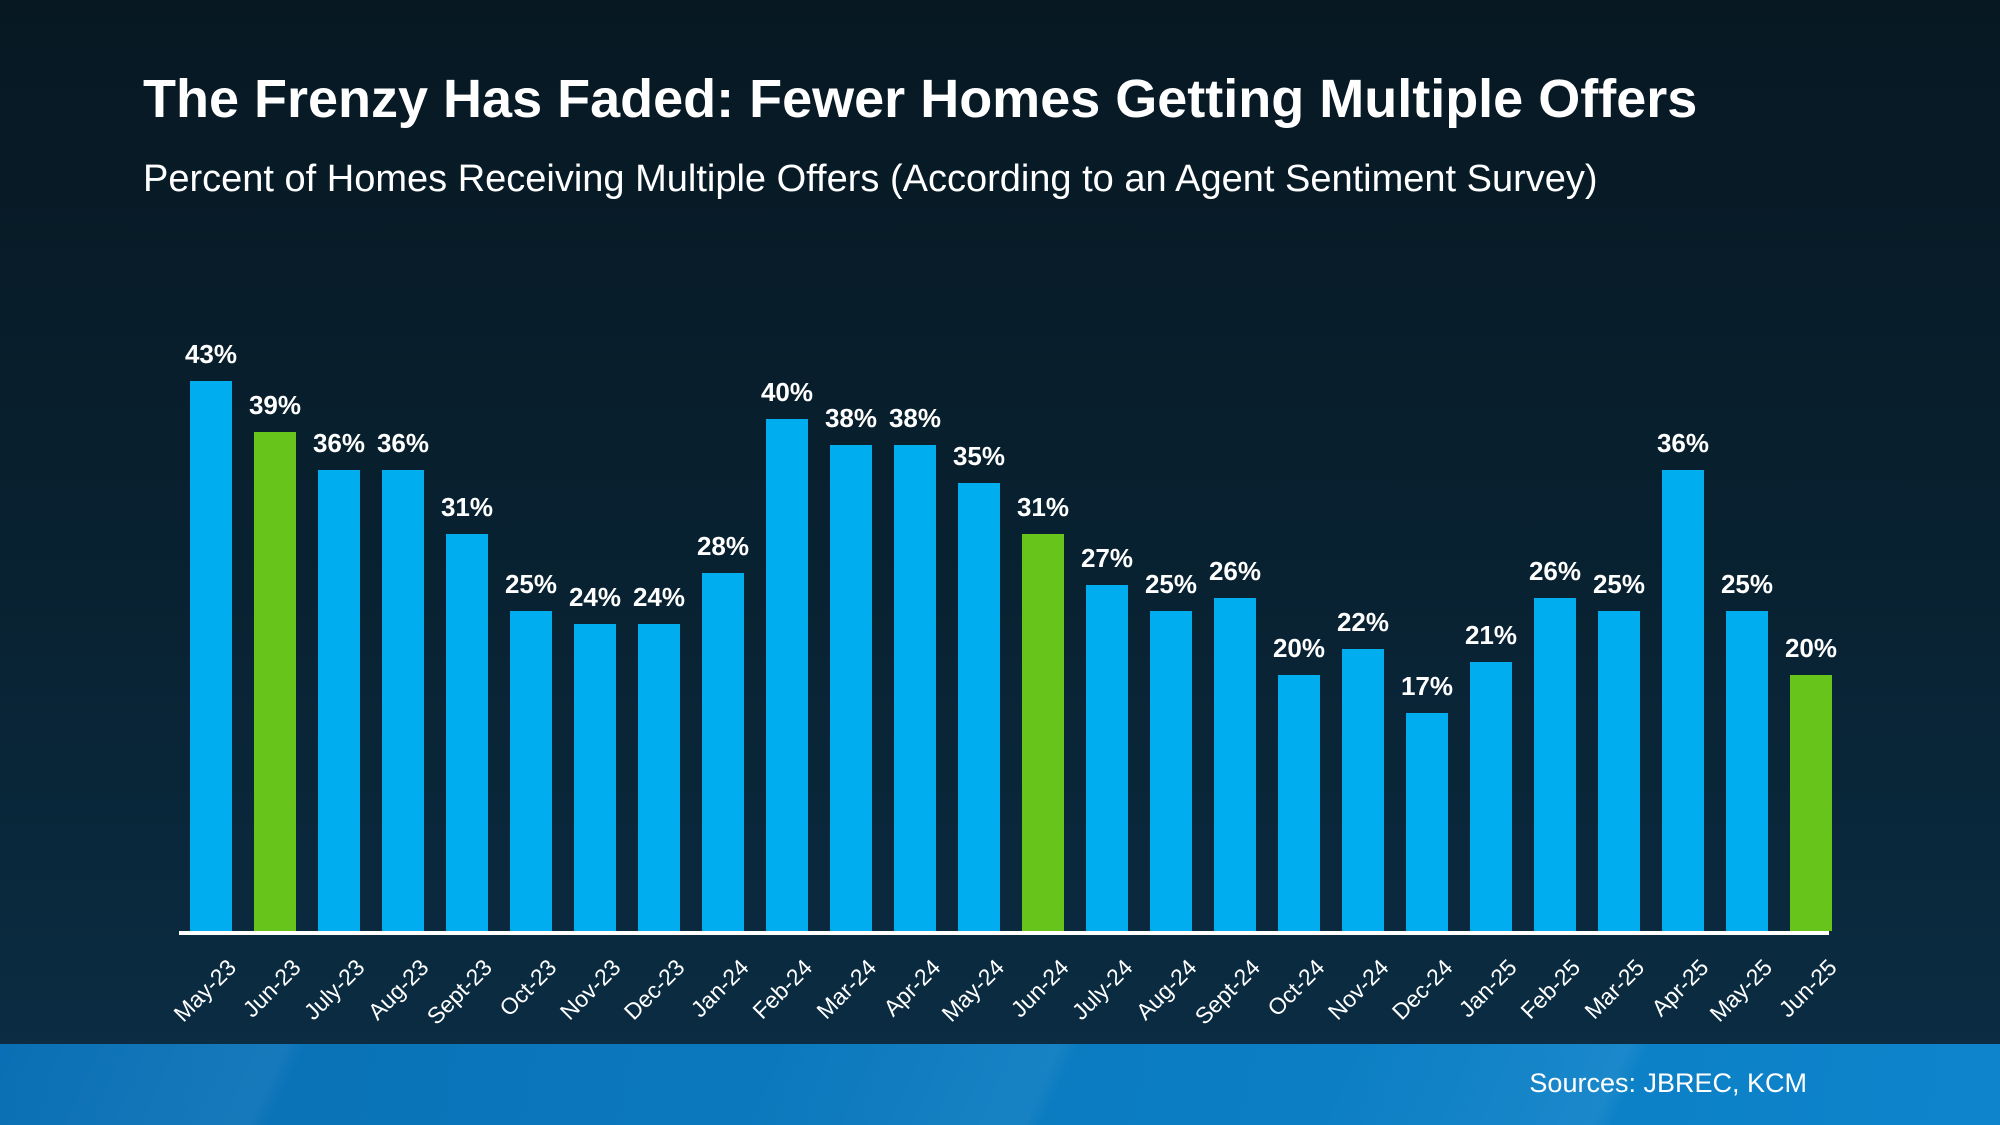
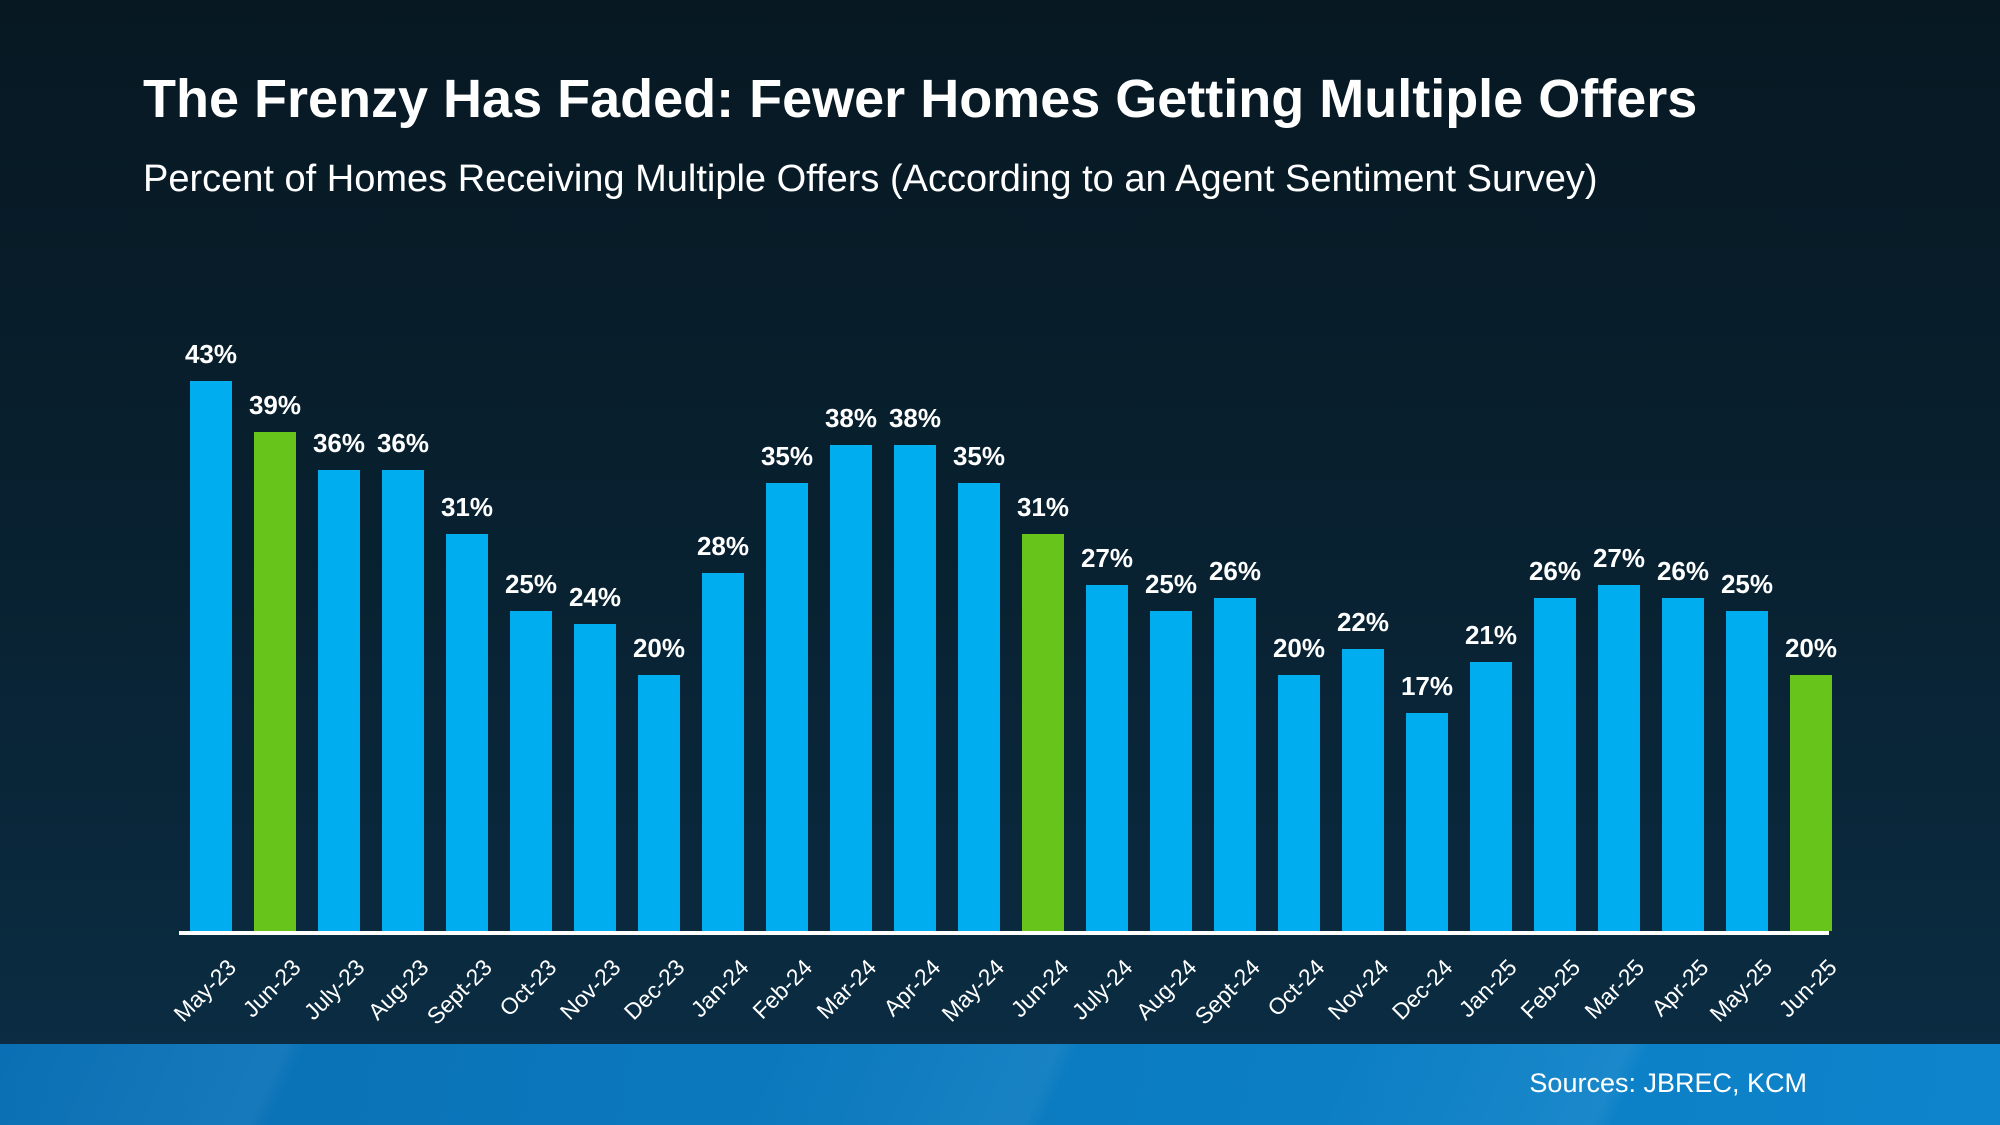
Dec-23: 24% -> 20%
Feb-24: 40% -> 35%
Mar-25: 25% -> 27%
Apr-25: 36% -> 26%
